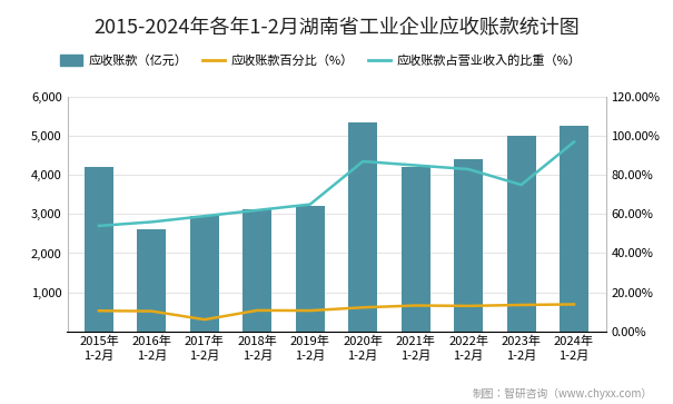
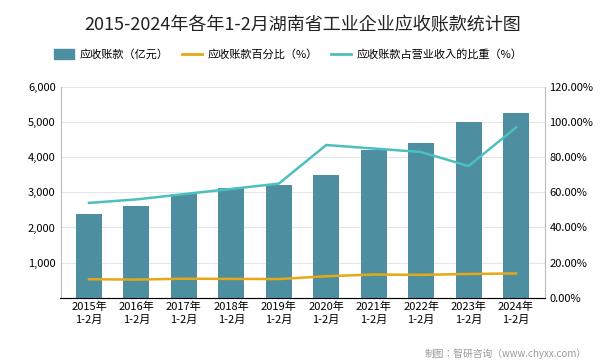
应收账款（亿元）/2015年 1-2月: 4,200 -> 2,380
应收账款百分比（%）/2017年 1-2月: 6% -> 11%
应收账款（亿元）/2020年 1-2月: 5,350 -> 3,500
